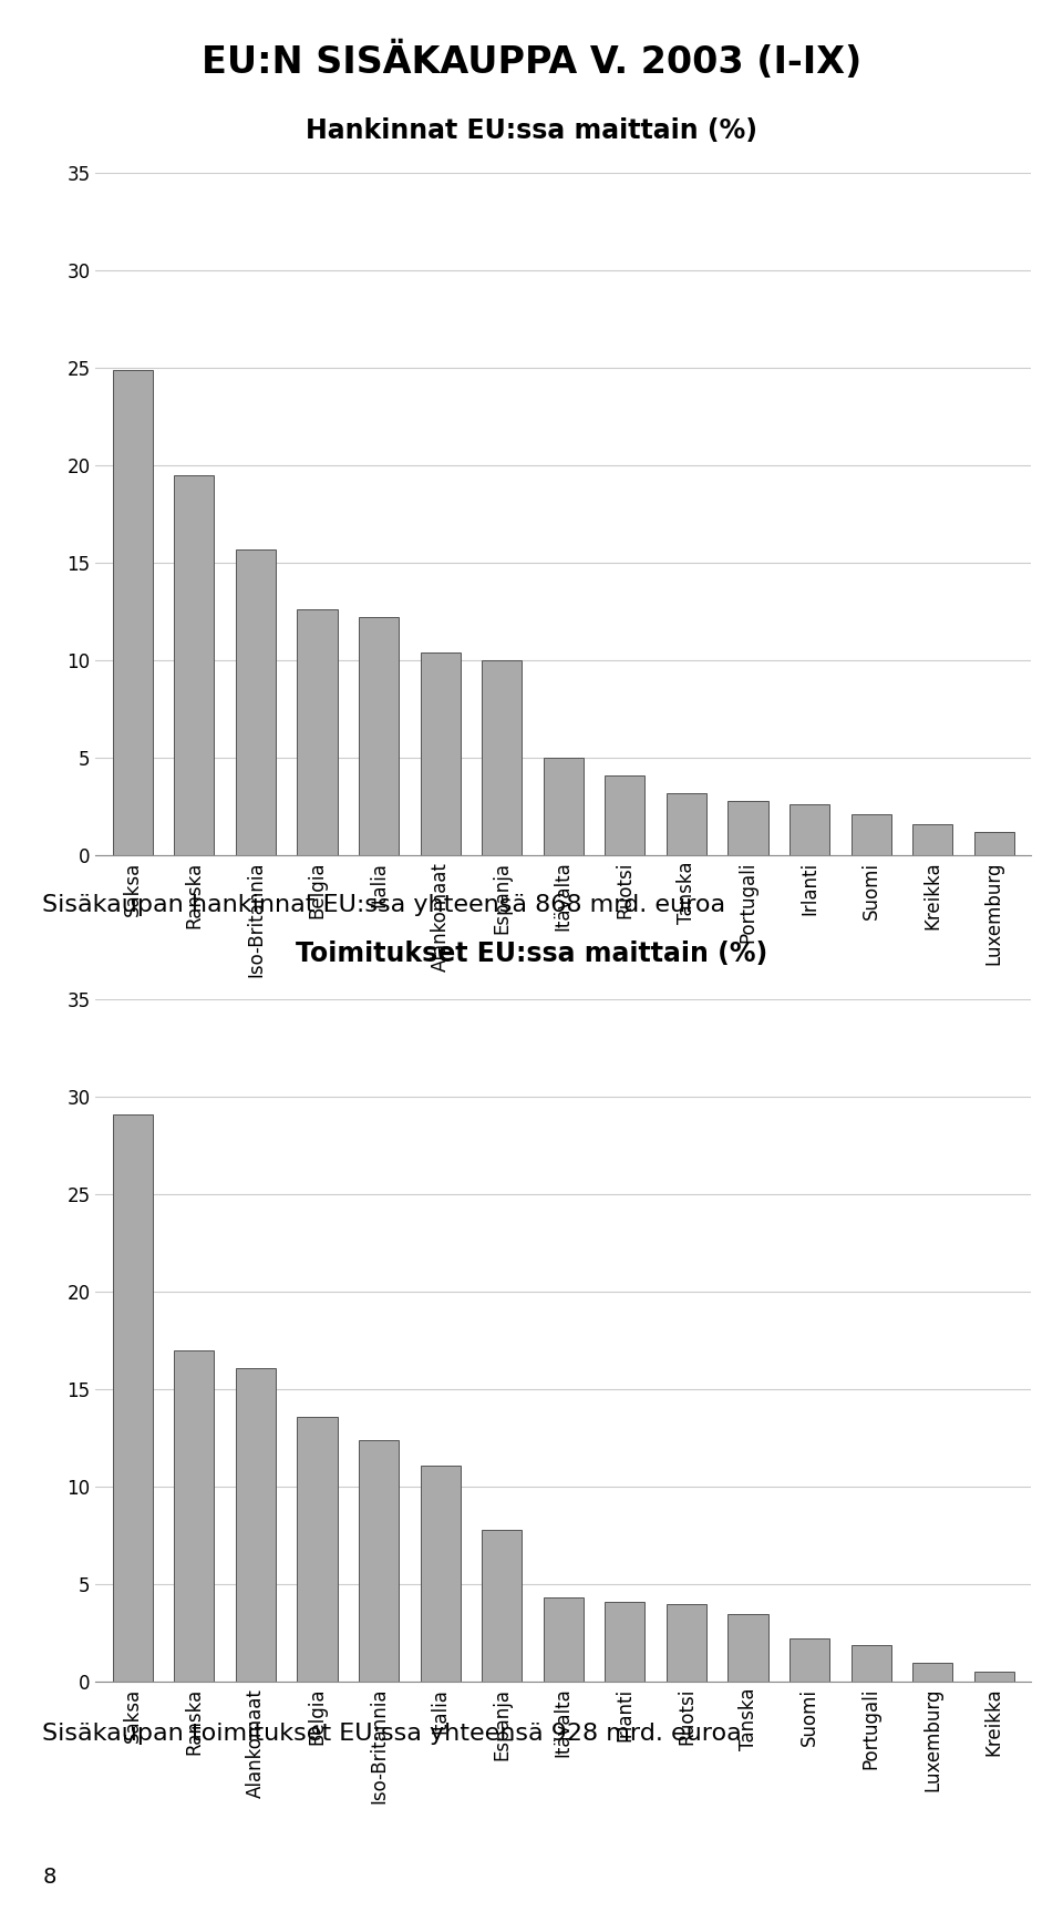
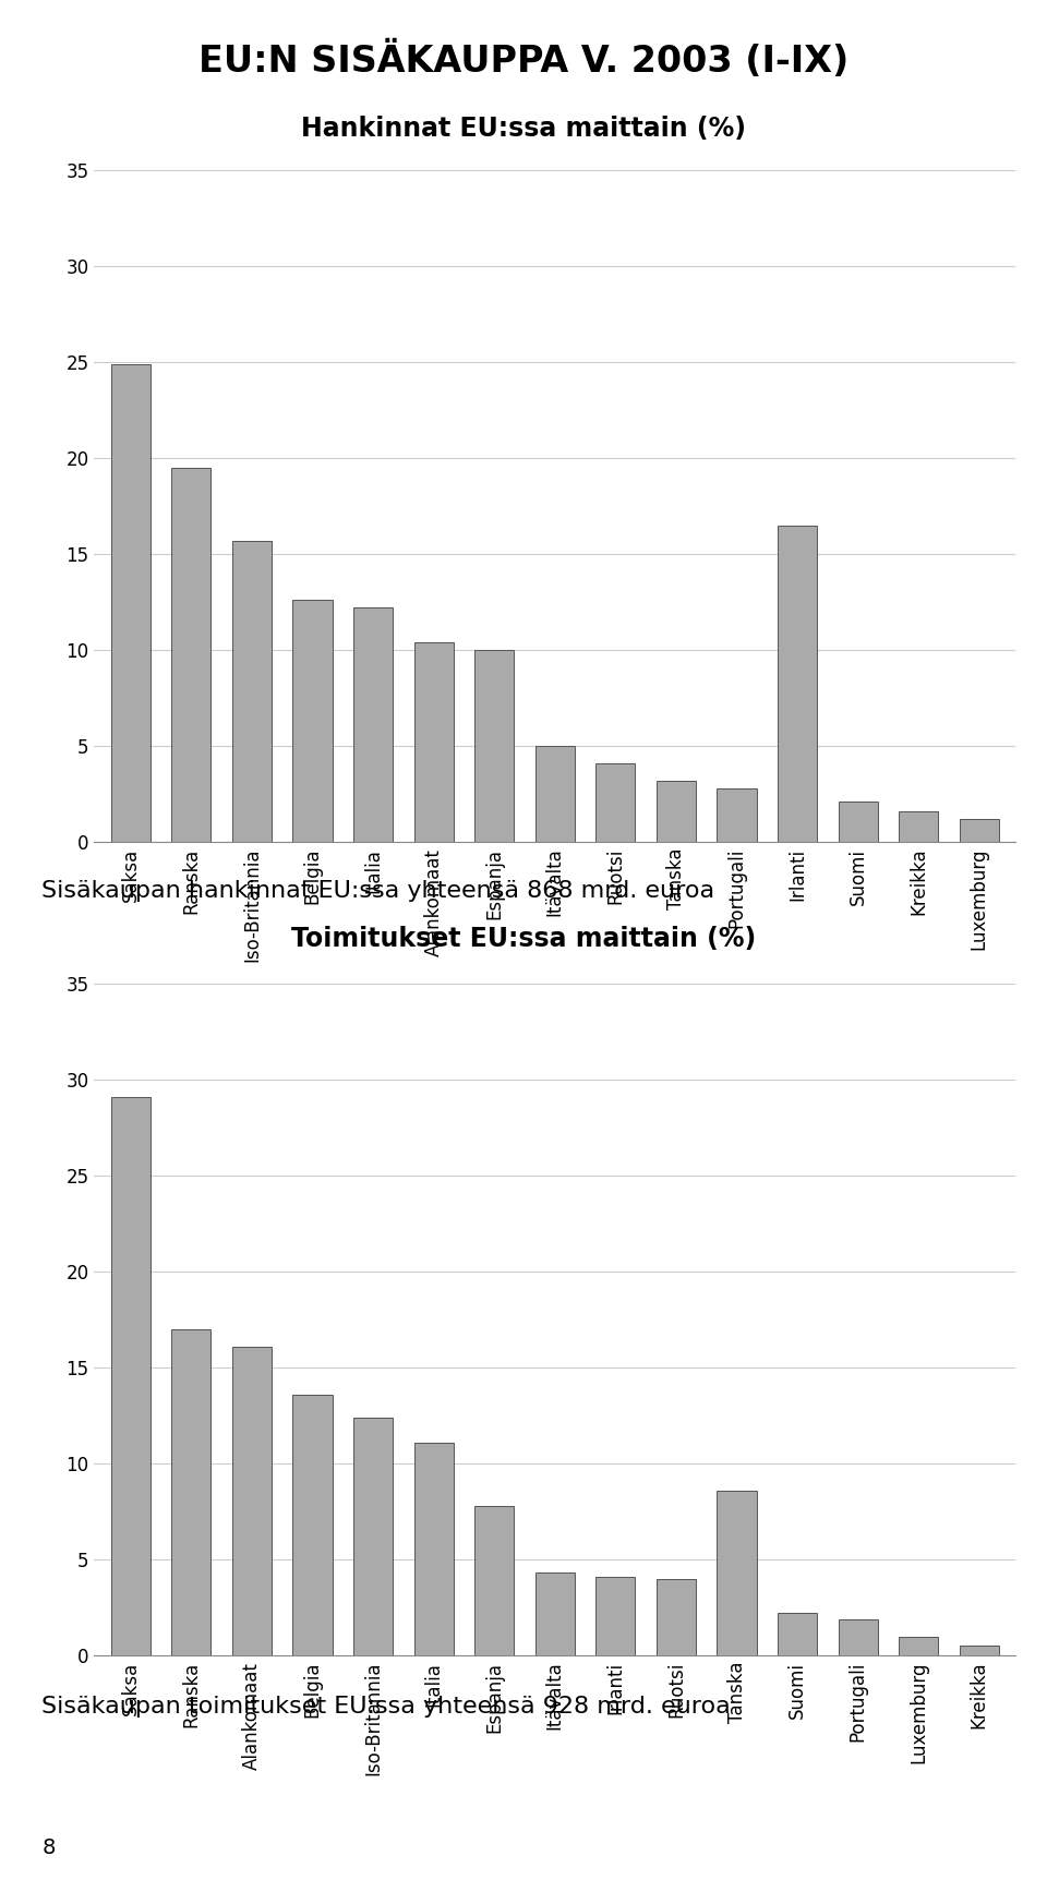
Irlanti: 2.6 -> 16.5
Tanska: 3.5 -> 8.6
